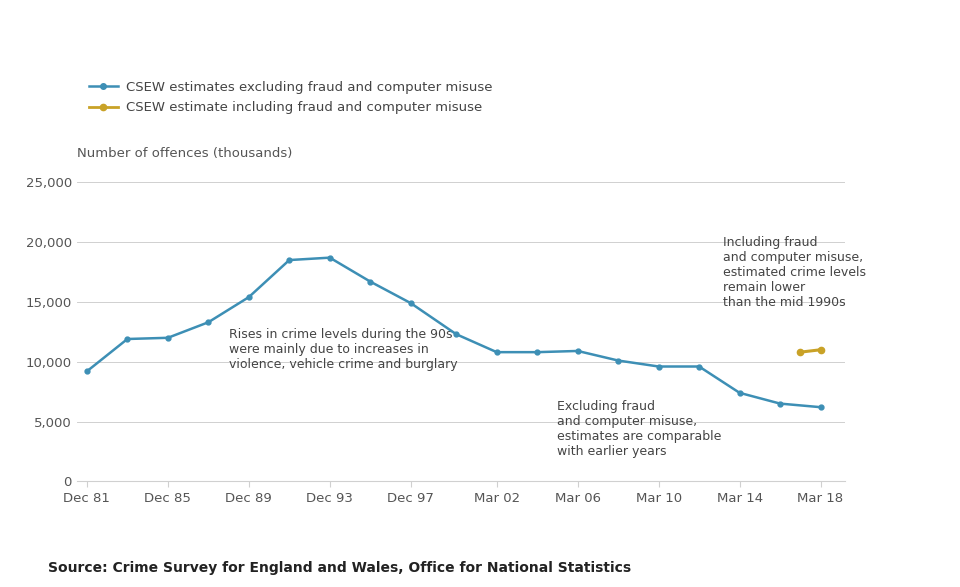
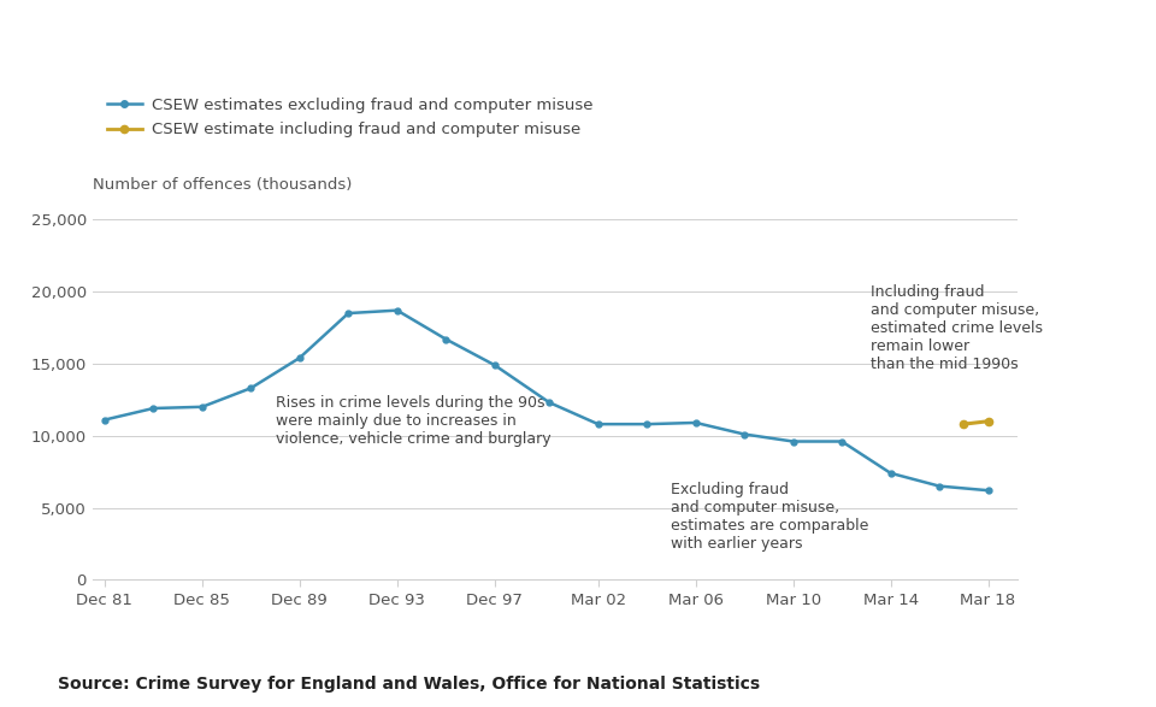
Dec 81: 9,200 -> 11,100
